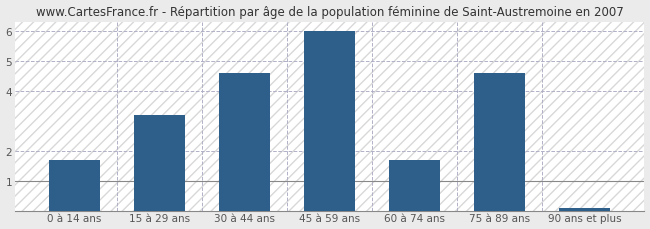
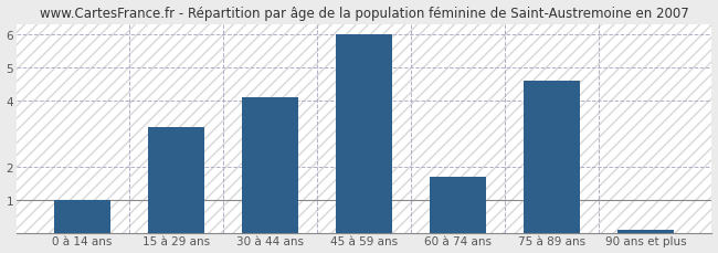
0 à 14 ans: 1.7 -> 1.0
30 à 44 ans: 4.6 -> 4.1
